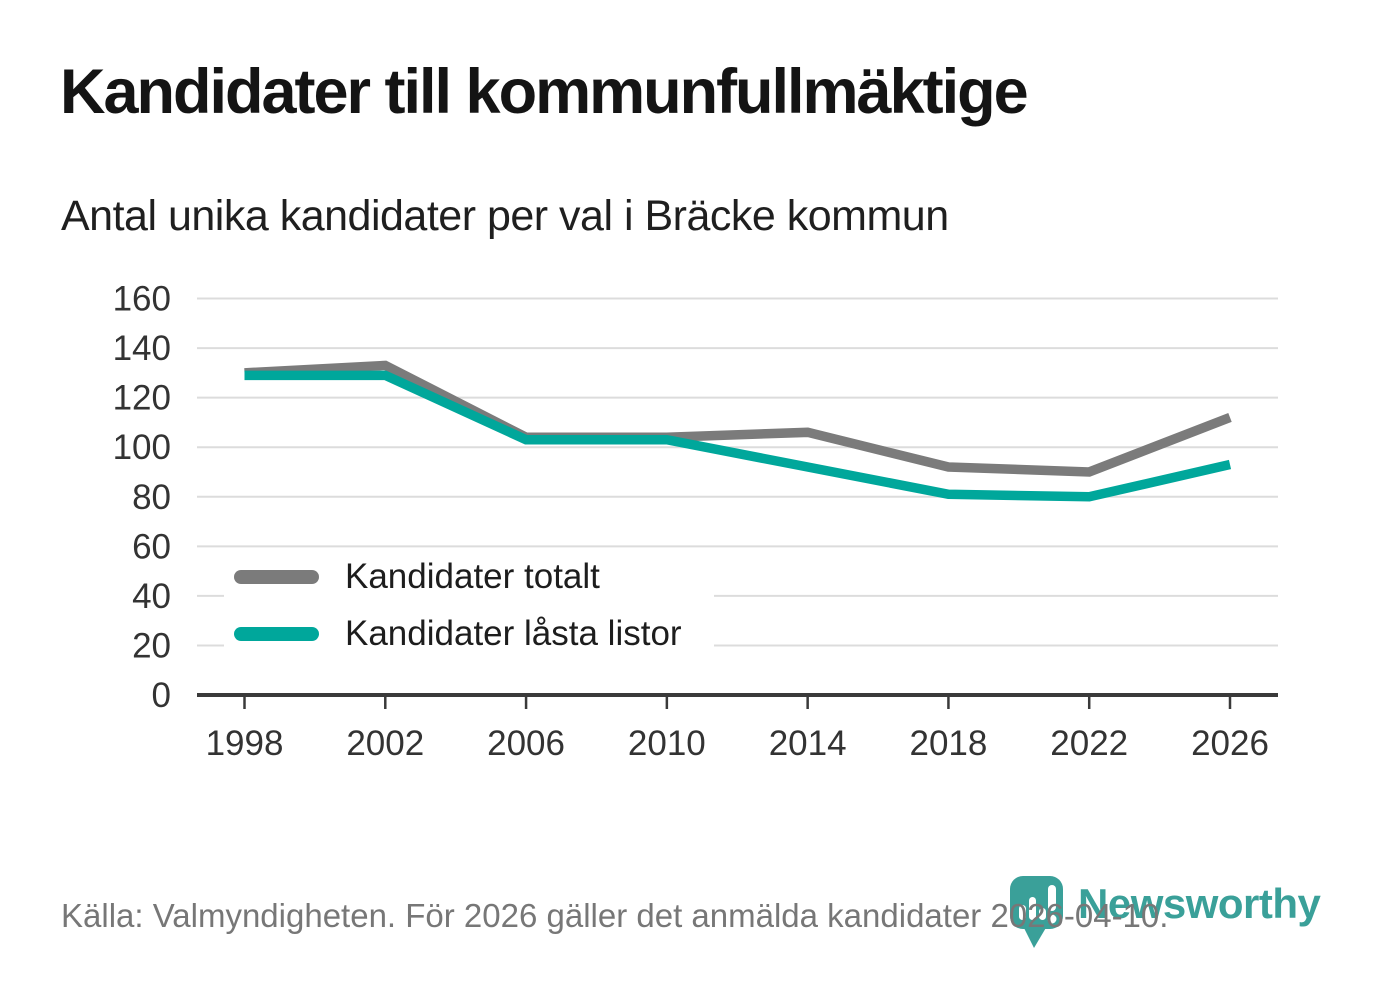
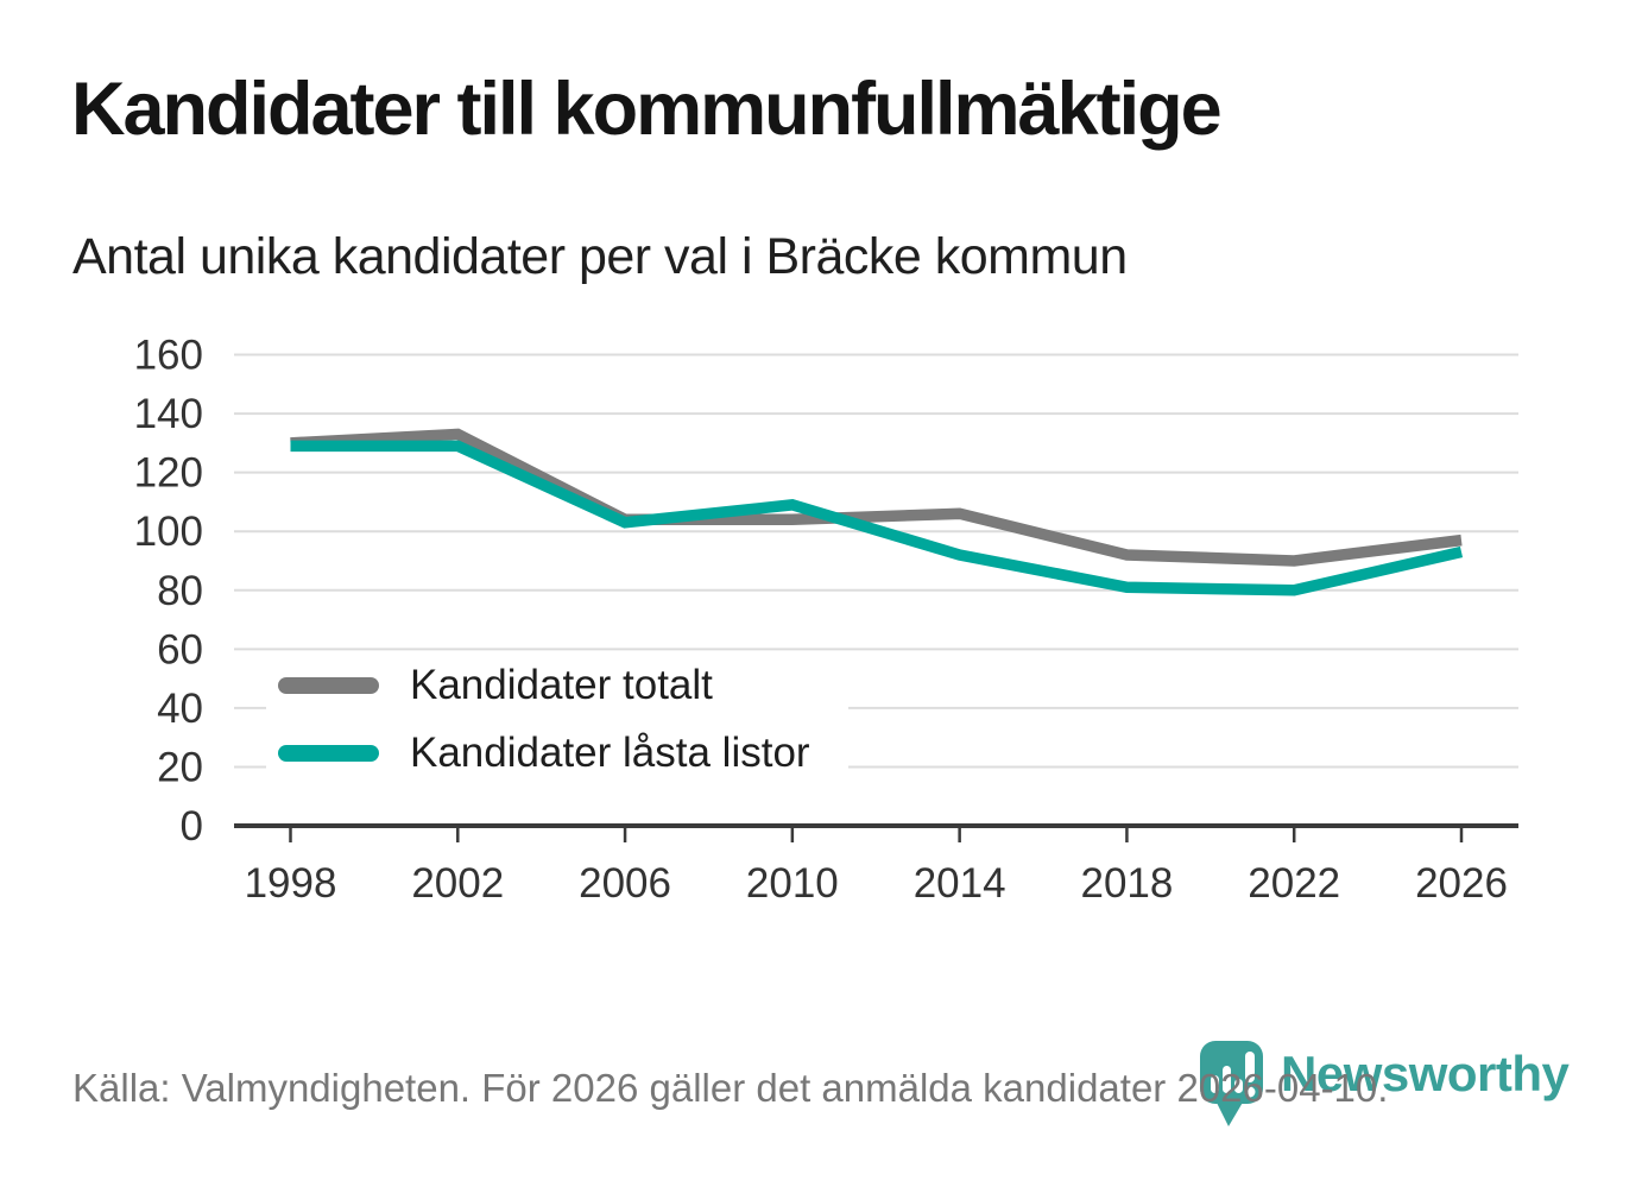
Kandidater låsta listor/2010: 103 -> 109
Kandidater totalt/2026: 112 -> 97
